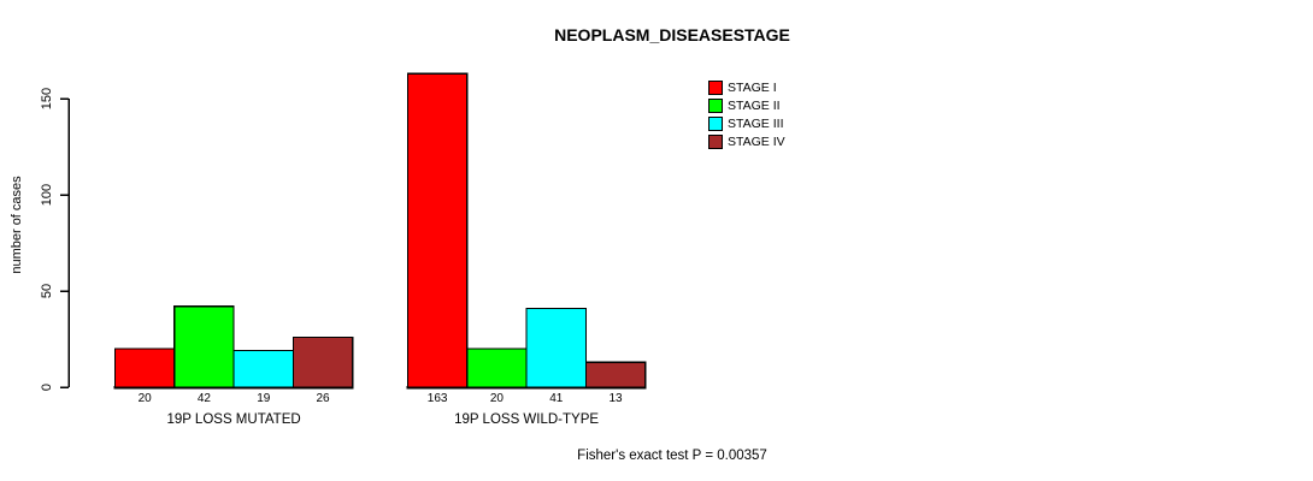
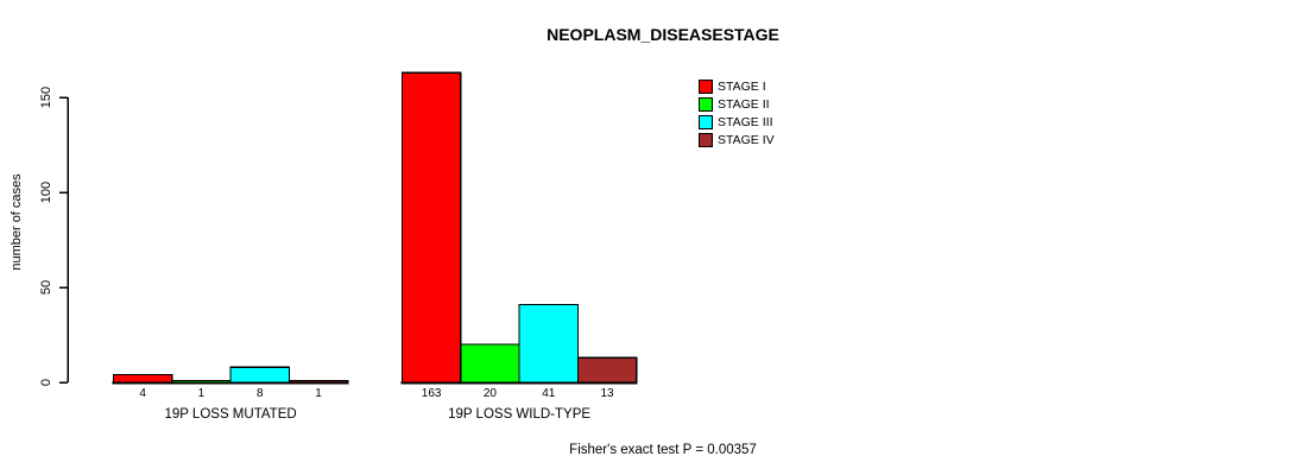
STAGE I/19P LOSS MUTATED: 20 -> 4
STAGE II/19P LOSS MUTATED: 42 -> 1
STAGE III/19P LOSS MUTATED: 19 -> 8
STAGE IV/19P LOSS MUTATED: 26 -> 1
